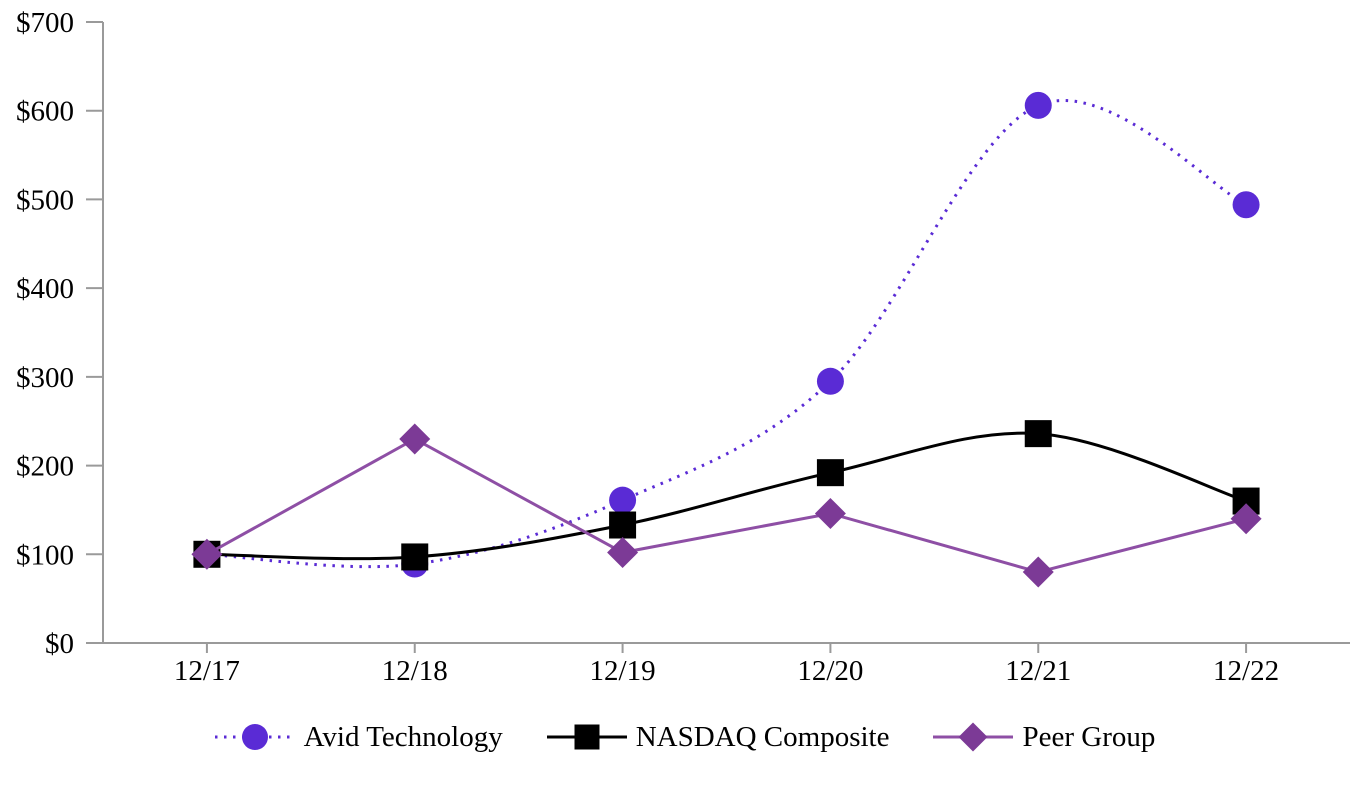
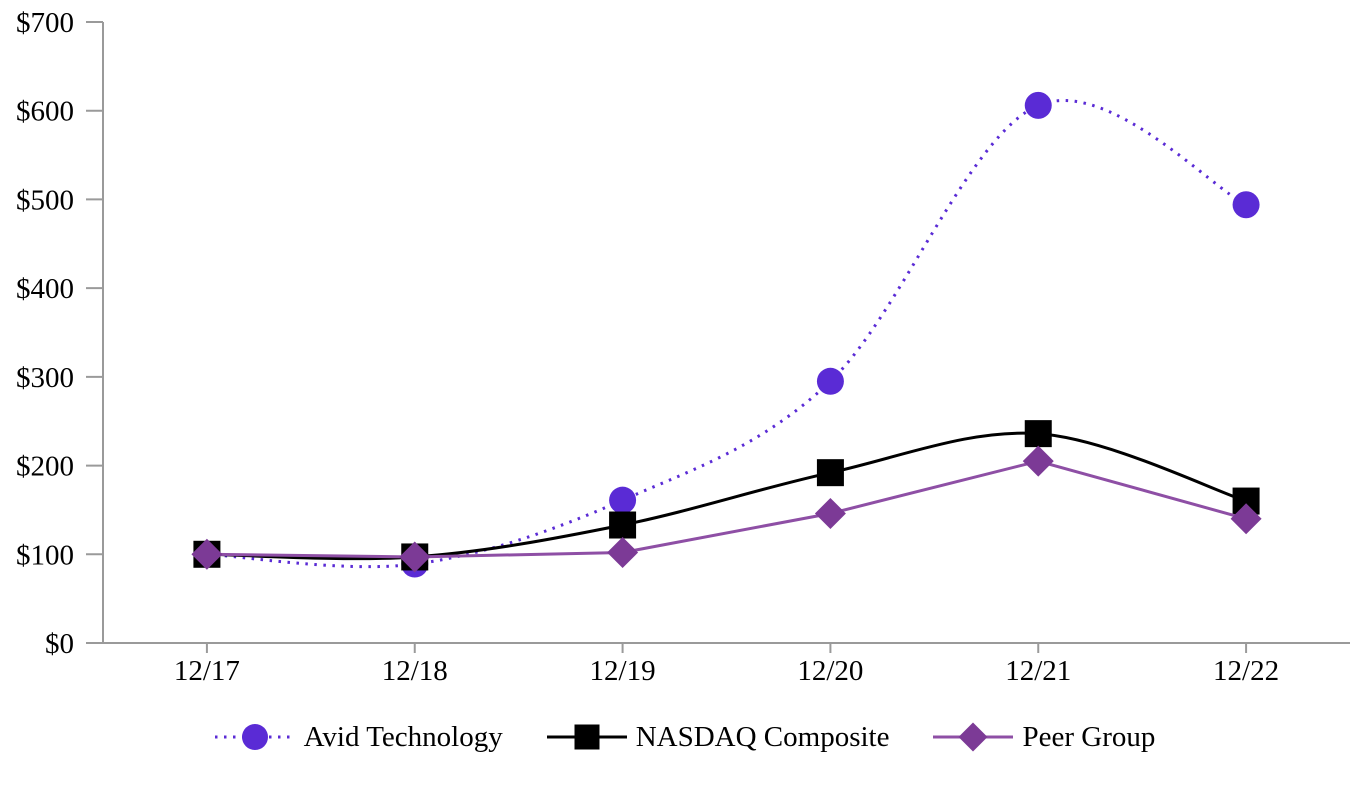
Peer Group/12/18: $230 -> $100
Peer Group/12/21: $80 -> $200
